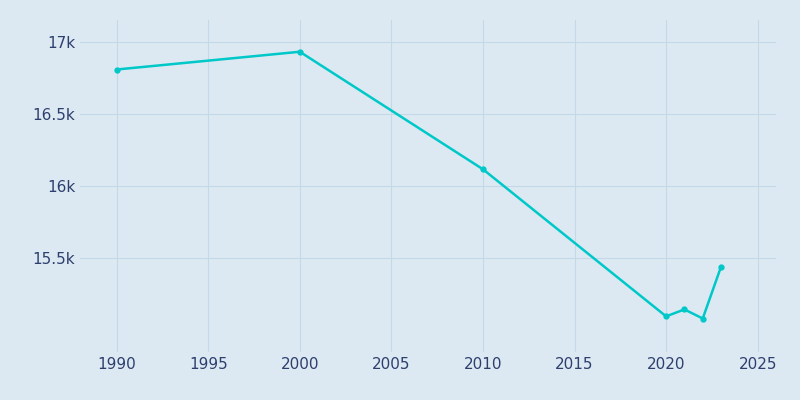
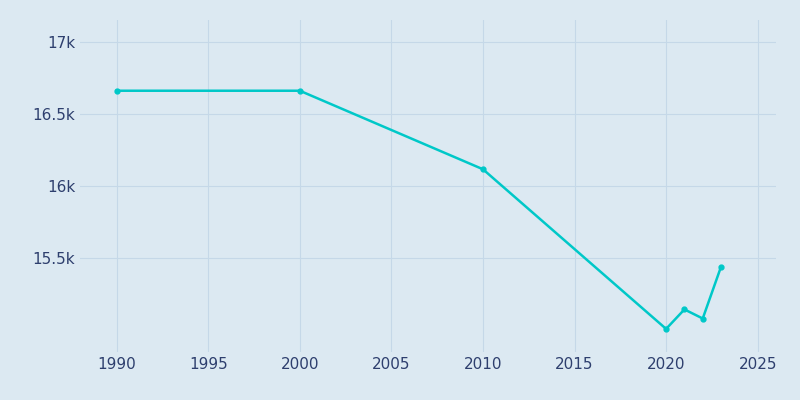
1990: 16.81k -> 16.66k
2000: 16.93k -> 16.66k
2020: 15.10k -> 15.01k
